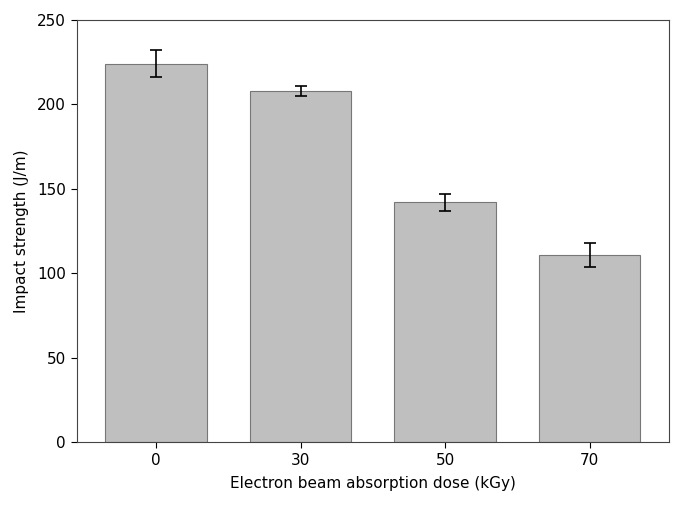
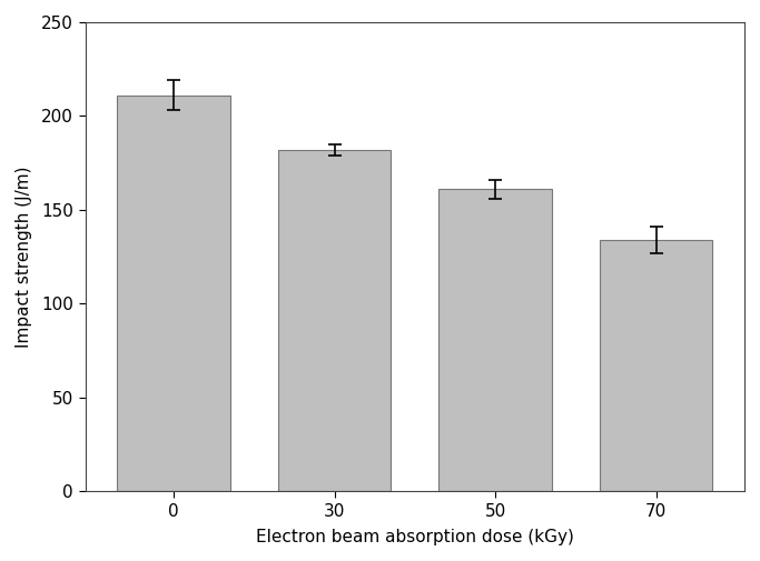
0: 224 -> 211
30: 208 -> 182
50: 142 -> 161
70: 111 -> 134
